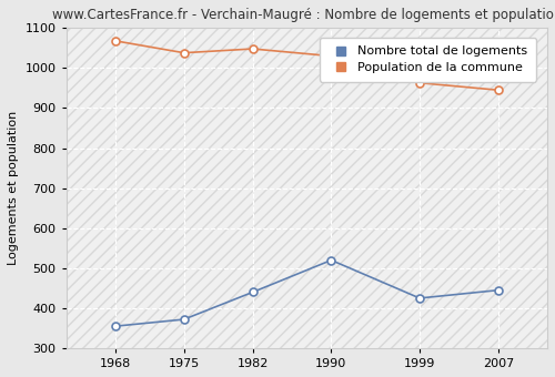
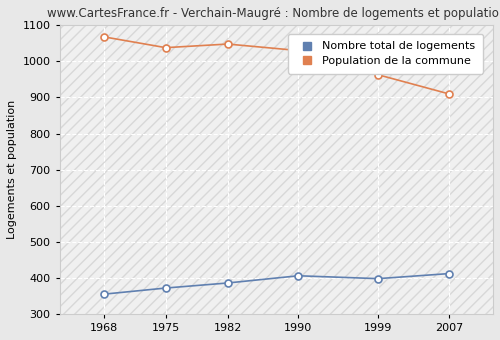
Nombre total de logements/1982: 440 -> 386
Nombre total de logements/1990: 520 -> 406
Nombre total de logements/1999: 425 -> 398
Nombre total de logements/2007: 445 -> 412
Population de la commune/2007: 945 -> 910
